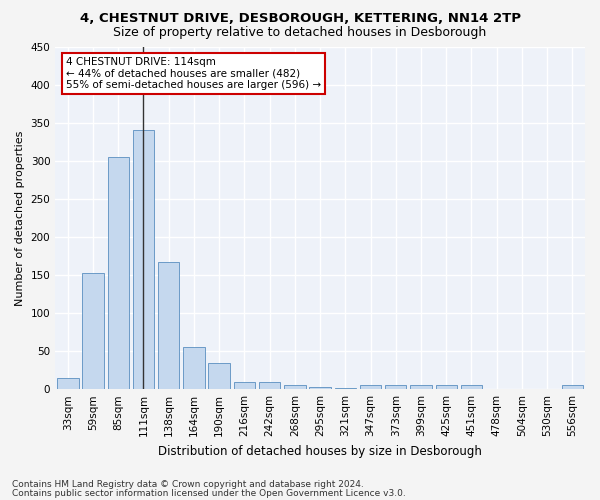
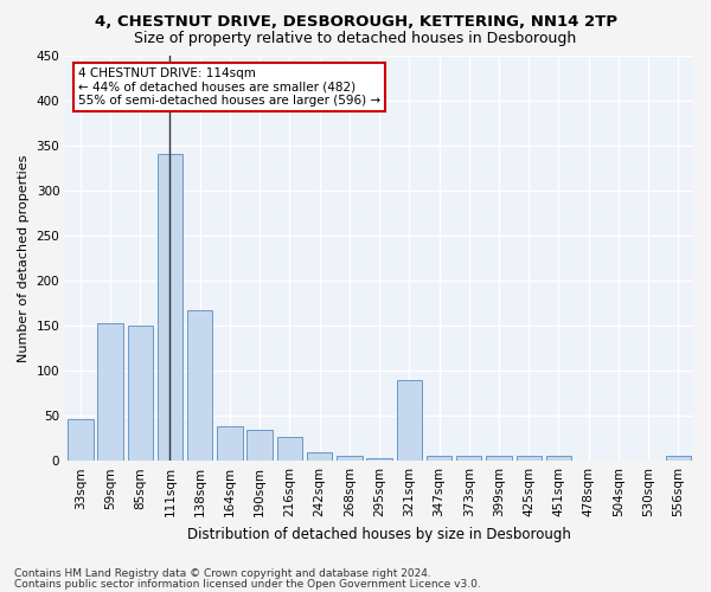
33sqm: 15 -> 46
85sqm: 305 -> 150
164sqm: 56 -> 38
216sqm: 10 -> 26
321sqm: 2 -> 90
